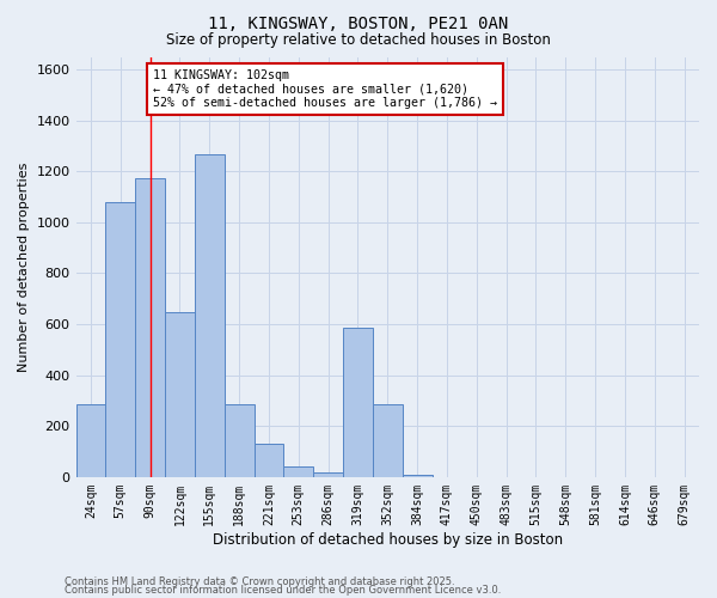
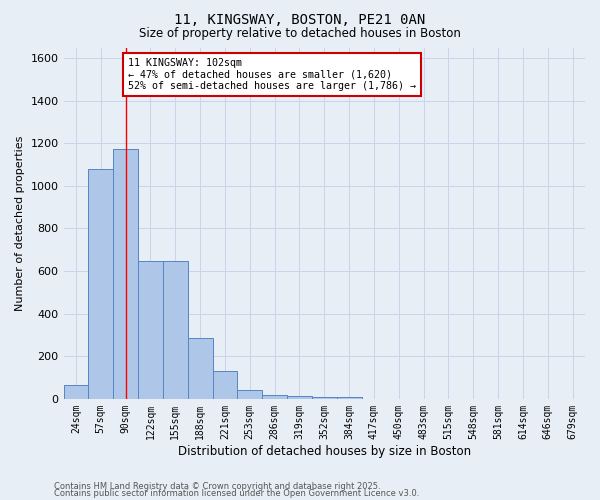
24sqm: 285 -> 65
155sqm: 1265 -> 645
319sqm: 585 -> 12
352sqm: 285 -> 10
